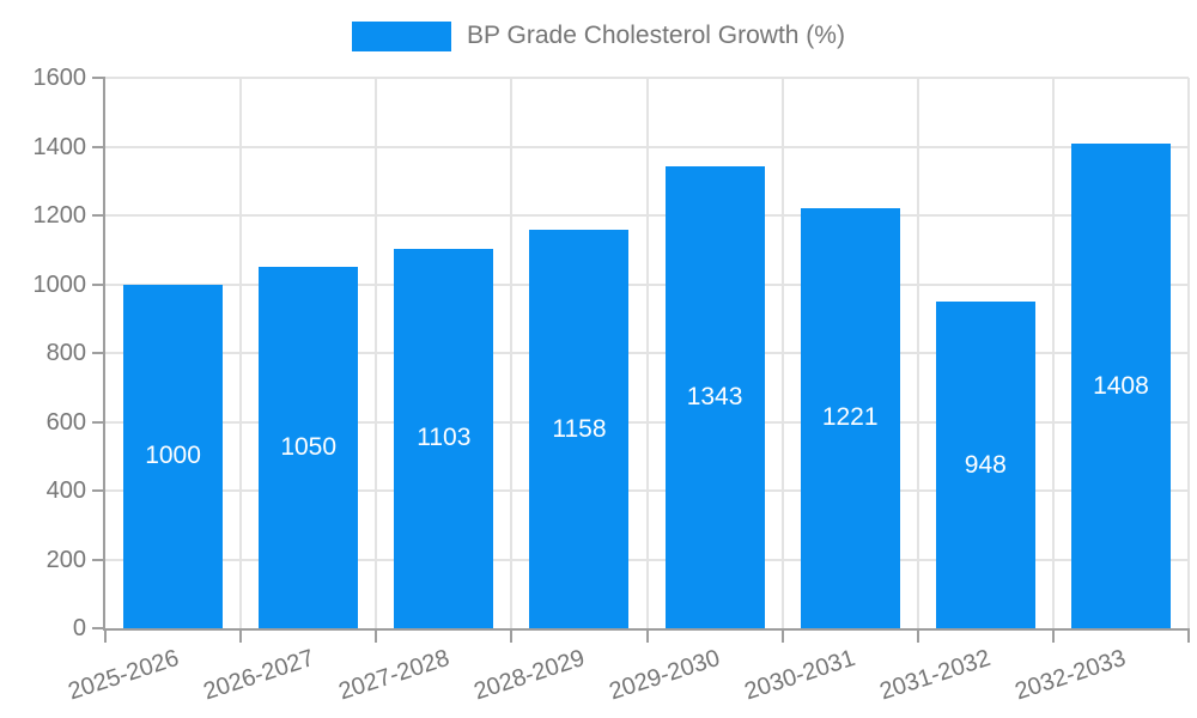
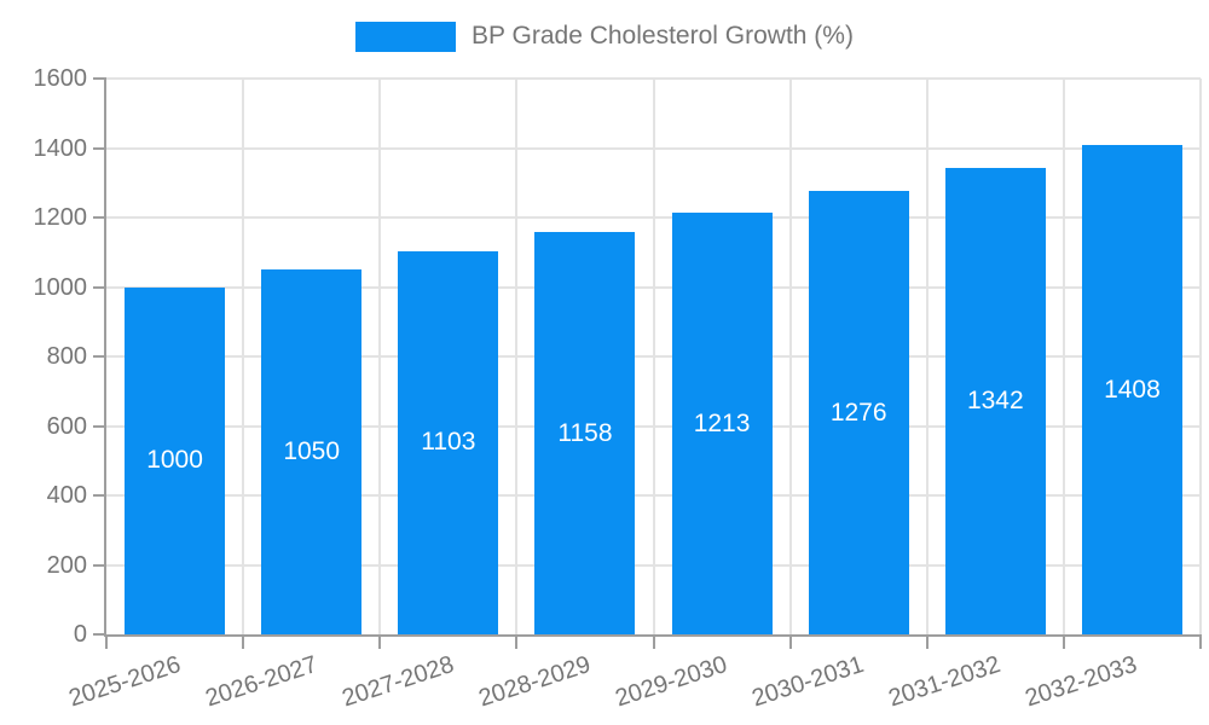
2029-2030: 1343 -> 1213
2030-2031: 1221 -> 1276
2031-2032: 948 -> 1342
